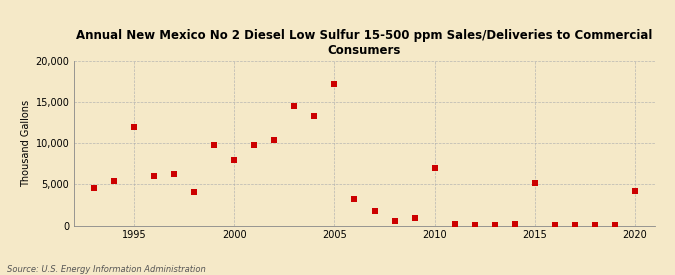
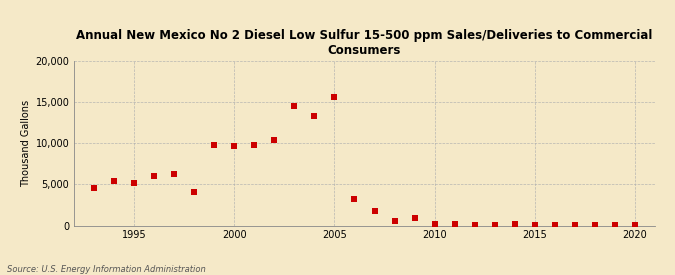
1995: 12,000 -> 5,100
2000: 8,000 -> 9,600
2005: 17,200 -> 15,600
2010: 7,000 -> 200
2015: 5,200 -> 100
2020: 4,200 -> 100
